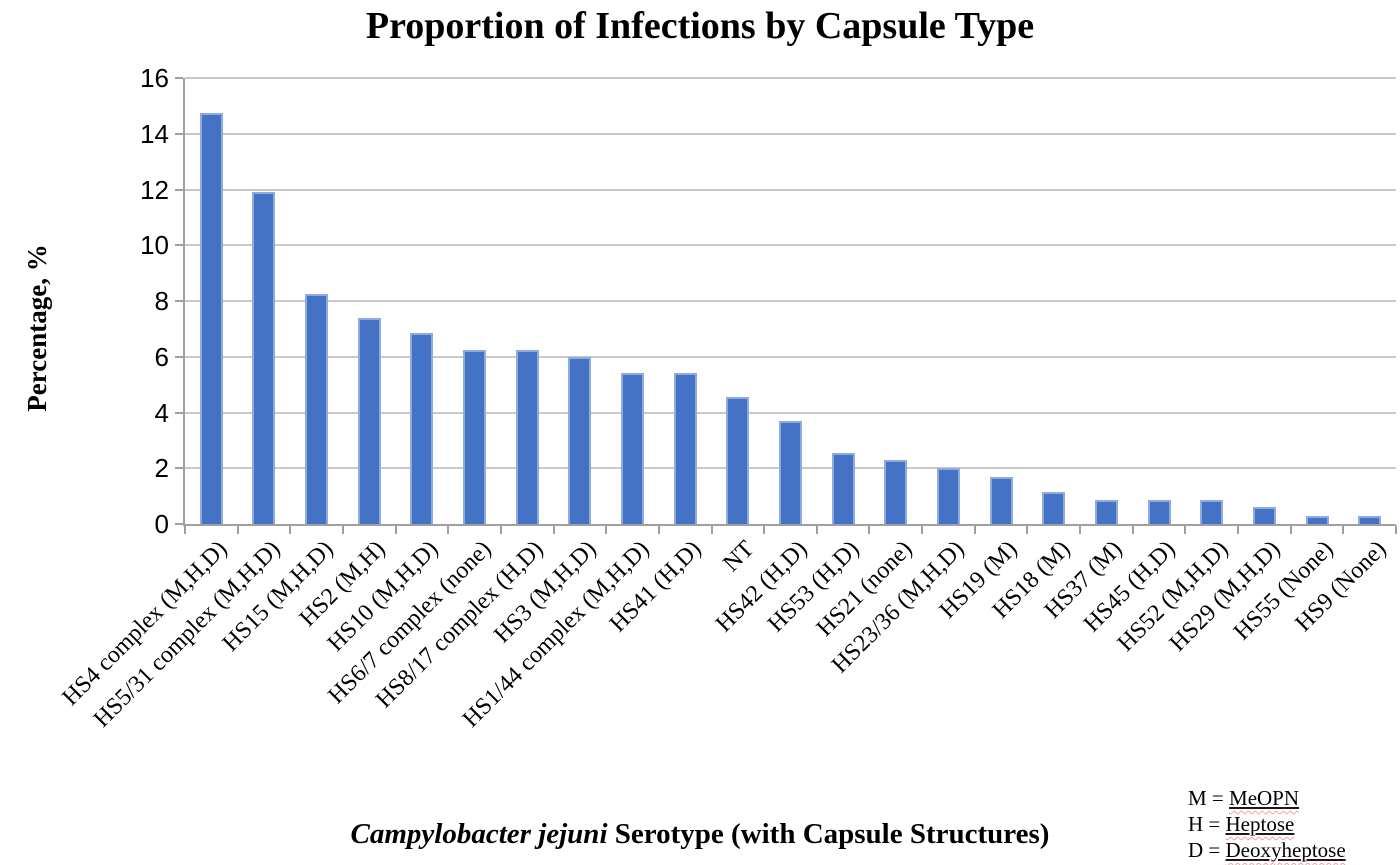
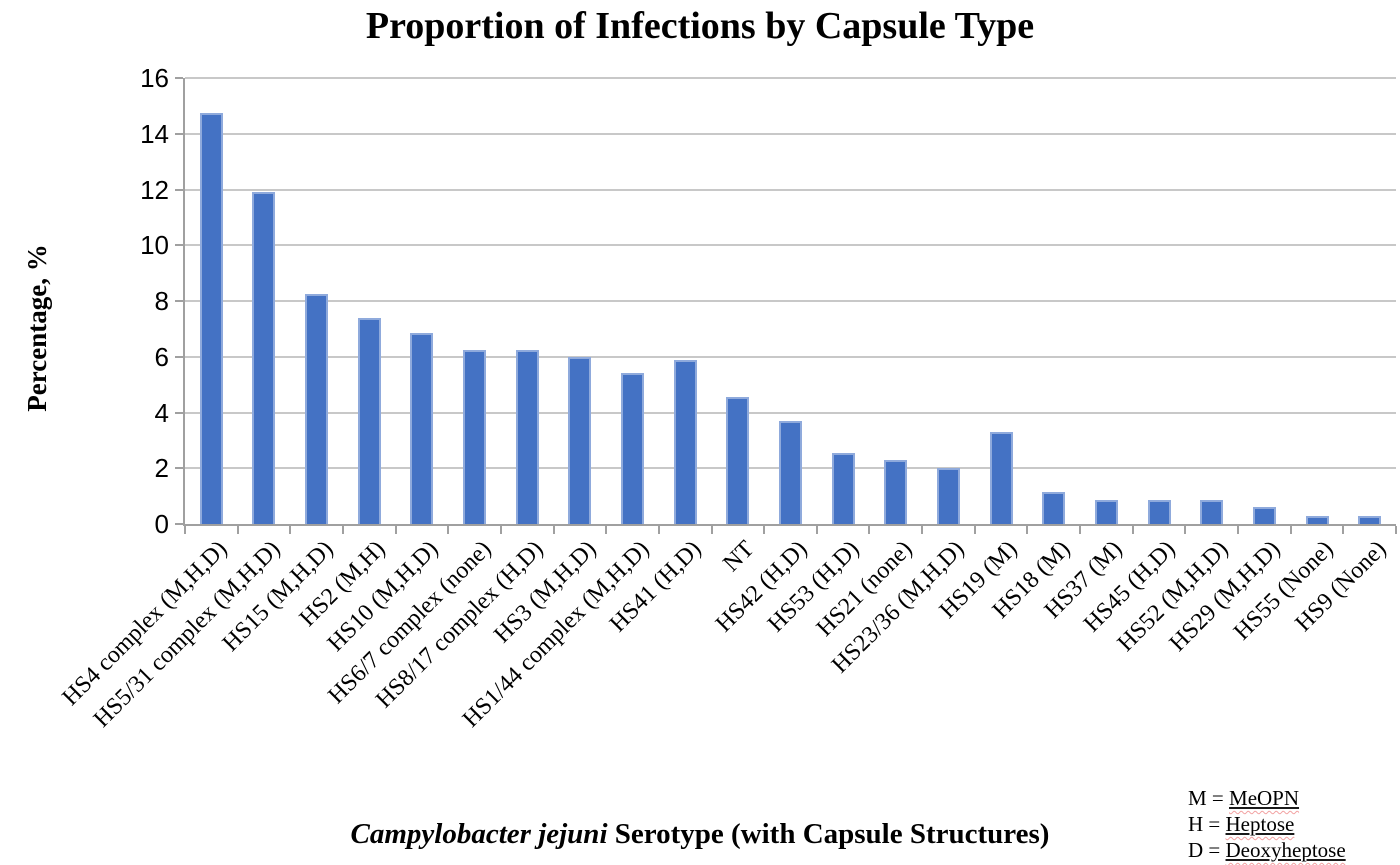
HS41 (H,D): 5.4 -> 5.9
HS19 (M): 1.7 -> 3.3
